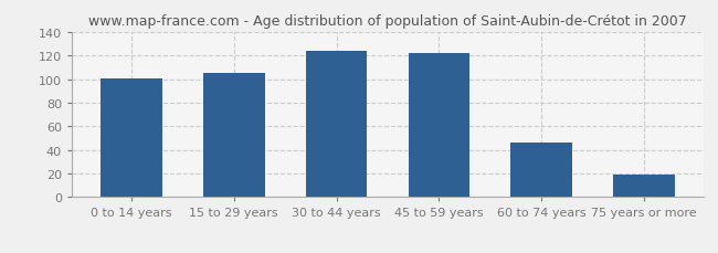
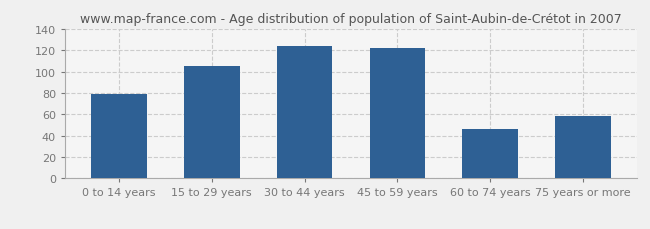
0 to 14 years: 101 -> 79
75 years or more: 19 -> 58
